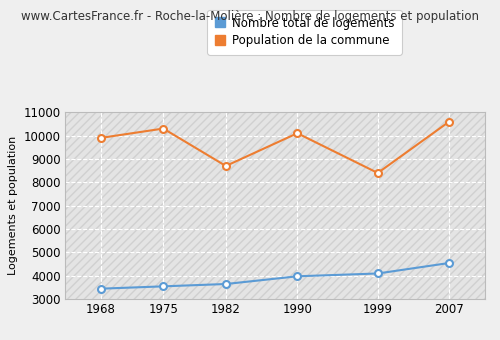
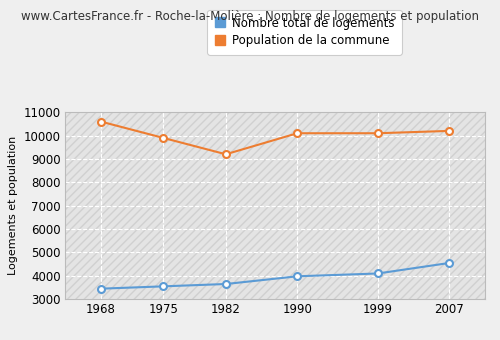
Population de la commune/1968: 9900 -> 10600
Population de la commune/1975: 10300 -> 9900
Population de la commune/1982: 8700 -> 9200
Population de la commune/1999: 8400 -> 10100
Population de la commune/2007: 10600 -> 10200
